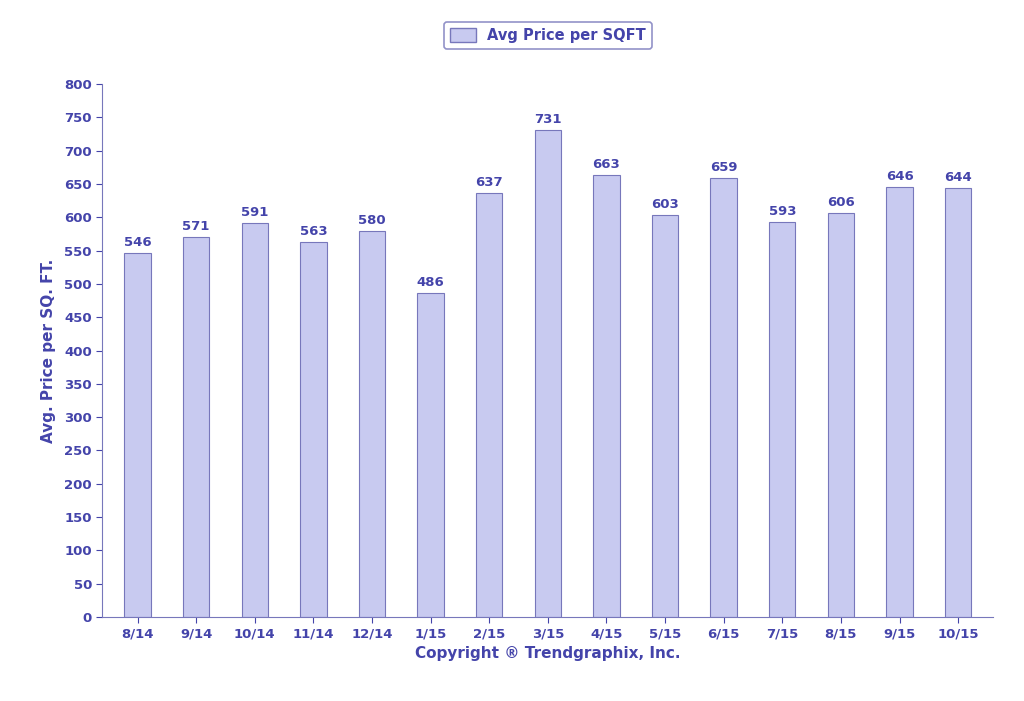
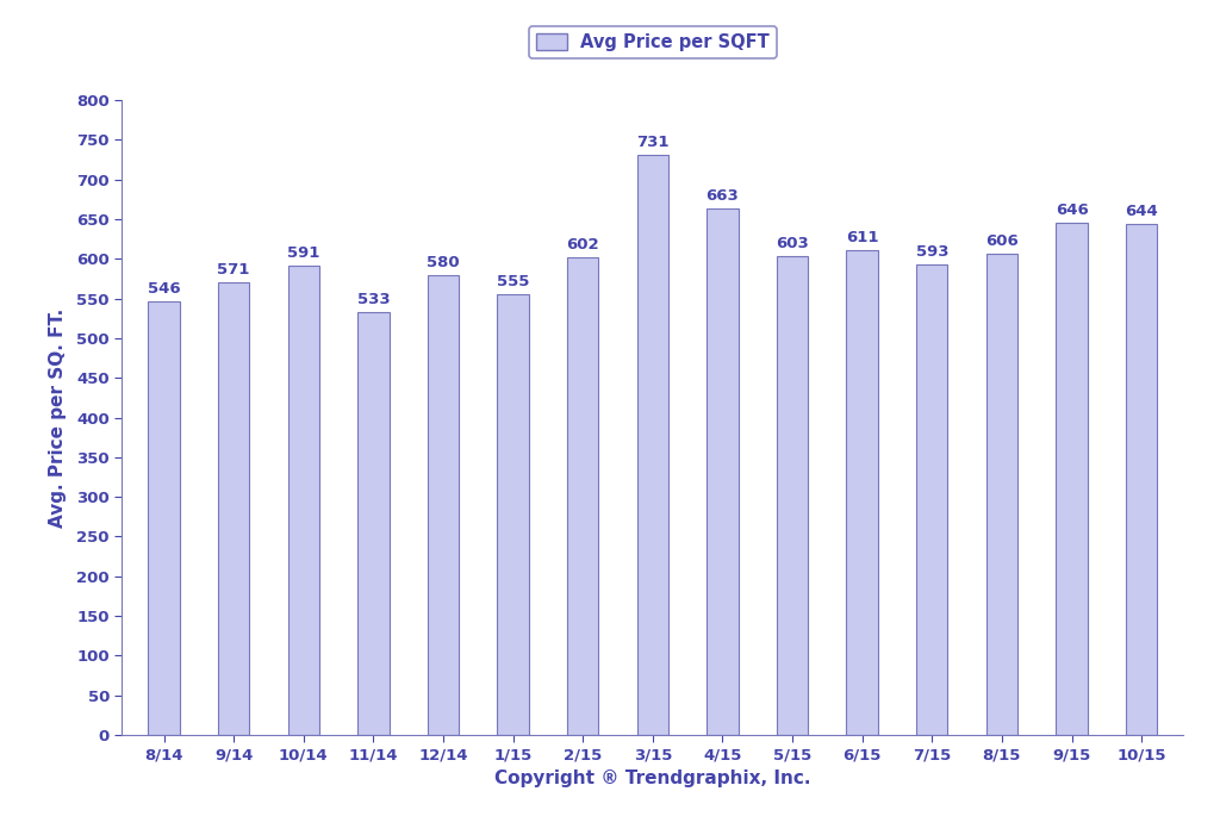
11/14: 563 -> 533
1/15: 486 -> 555
2/15: 637 -> 602
6/15: 659 -> 611
